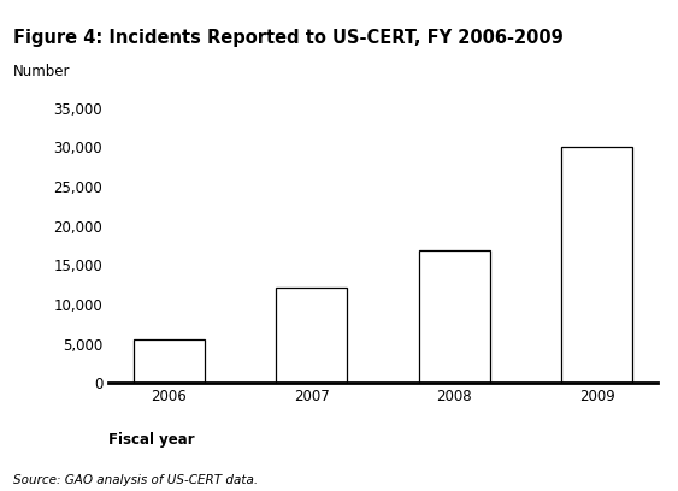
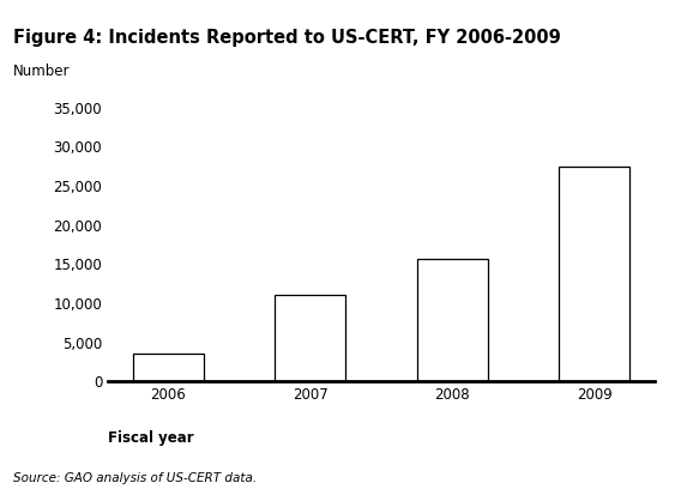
2006: 5,500 -> 3,600
2007: 12,200 -> 11,000
2008: 16,800 -> 15,600
2009: 30,000 -> 27,400
